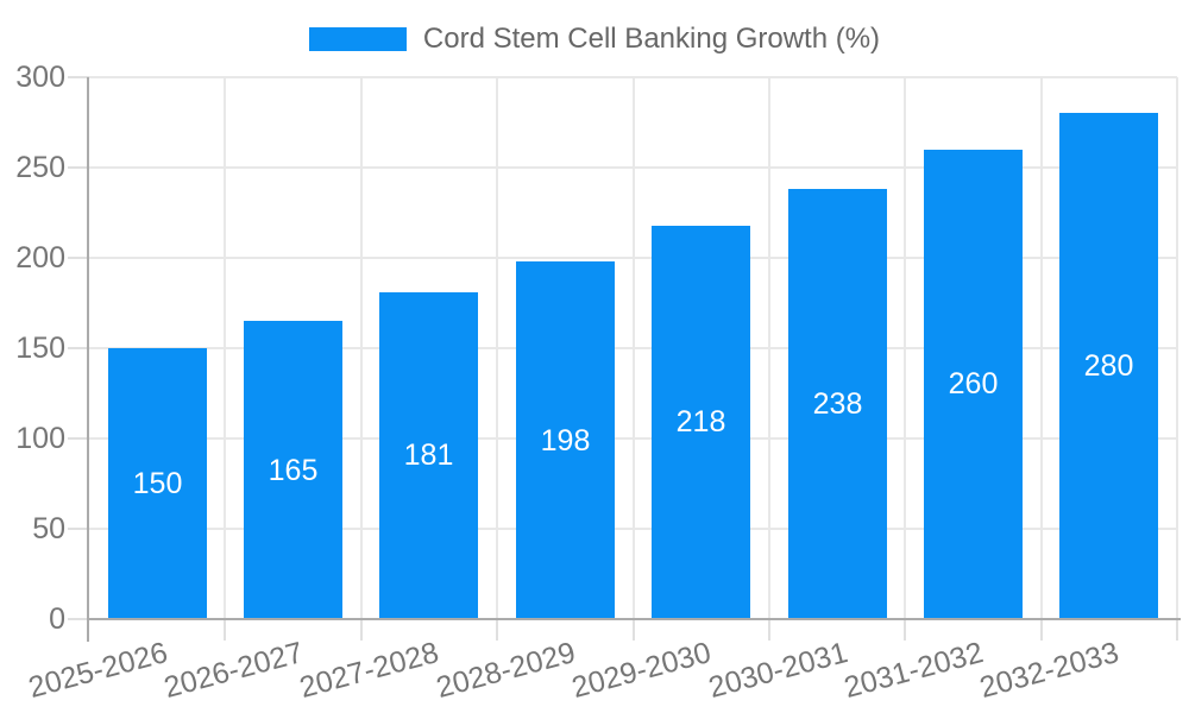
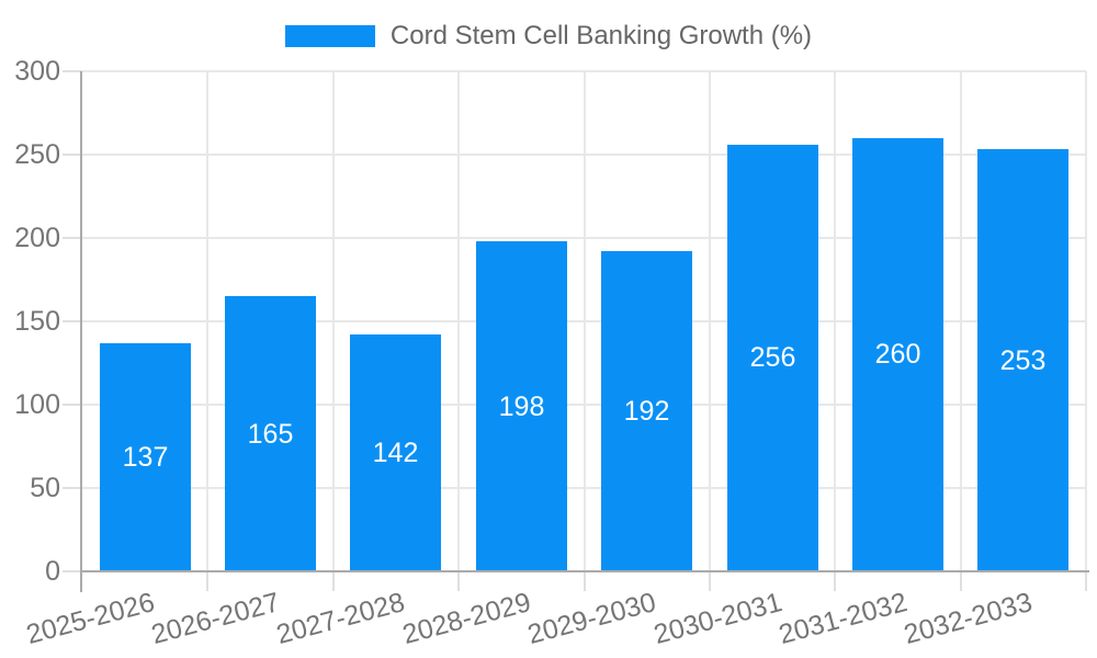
2025-2026: 150 -> 137
2027-2028: 181 -> 142
2029-2030: 218 -> 192
2030-2031: 238 -> 256
2032-2033: 280 -> 253
